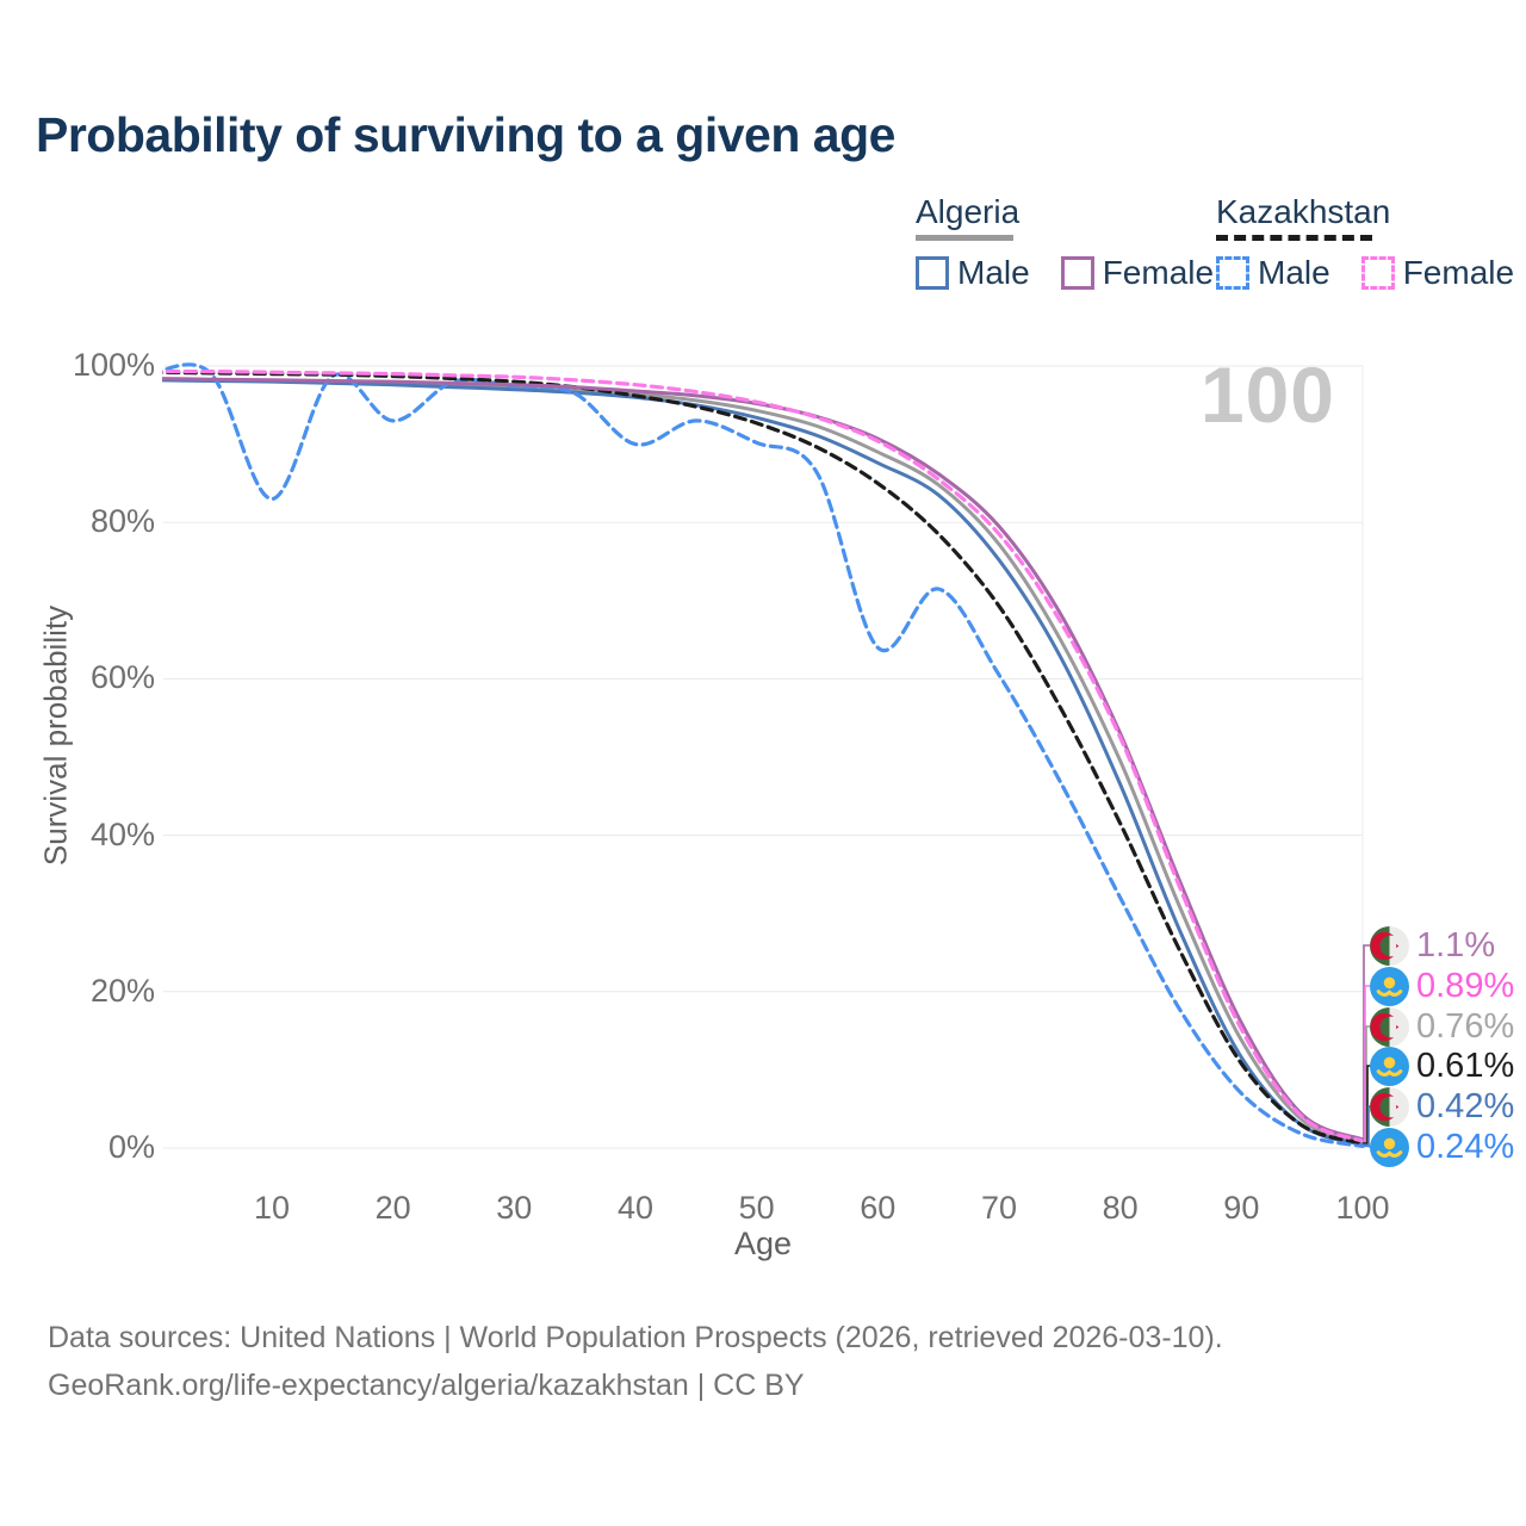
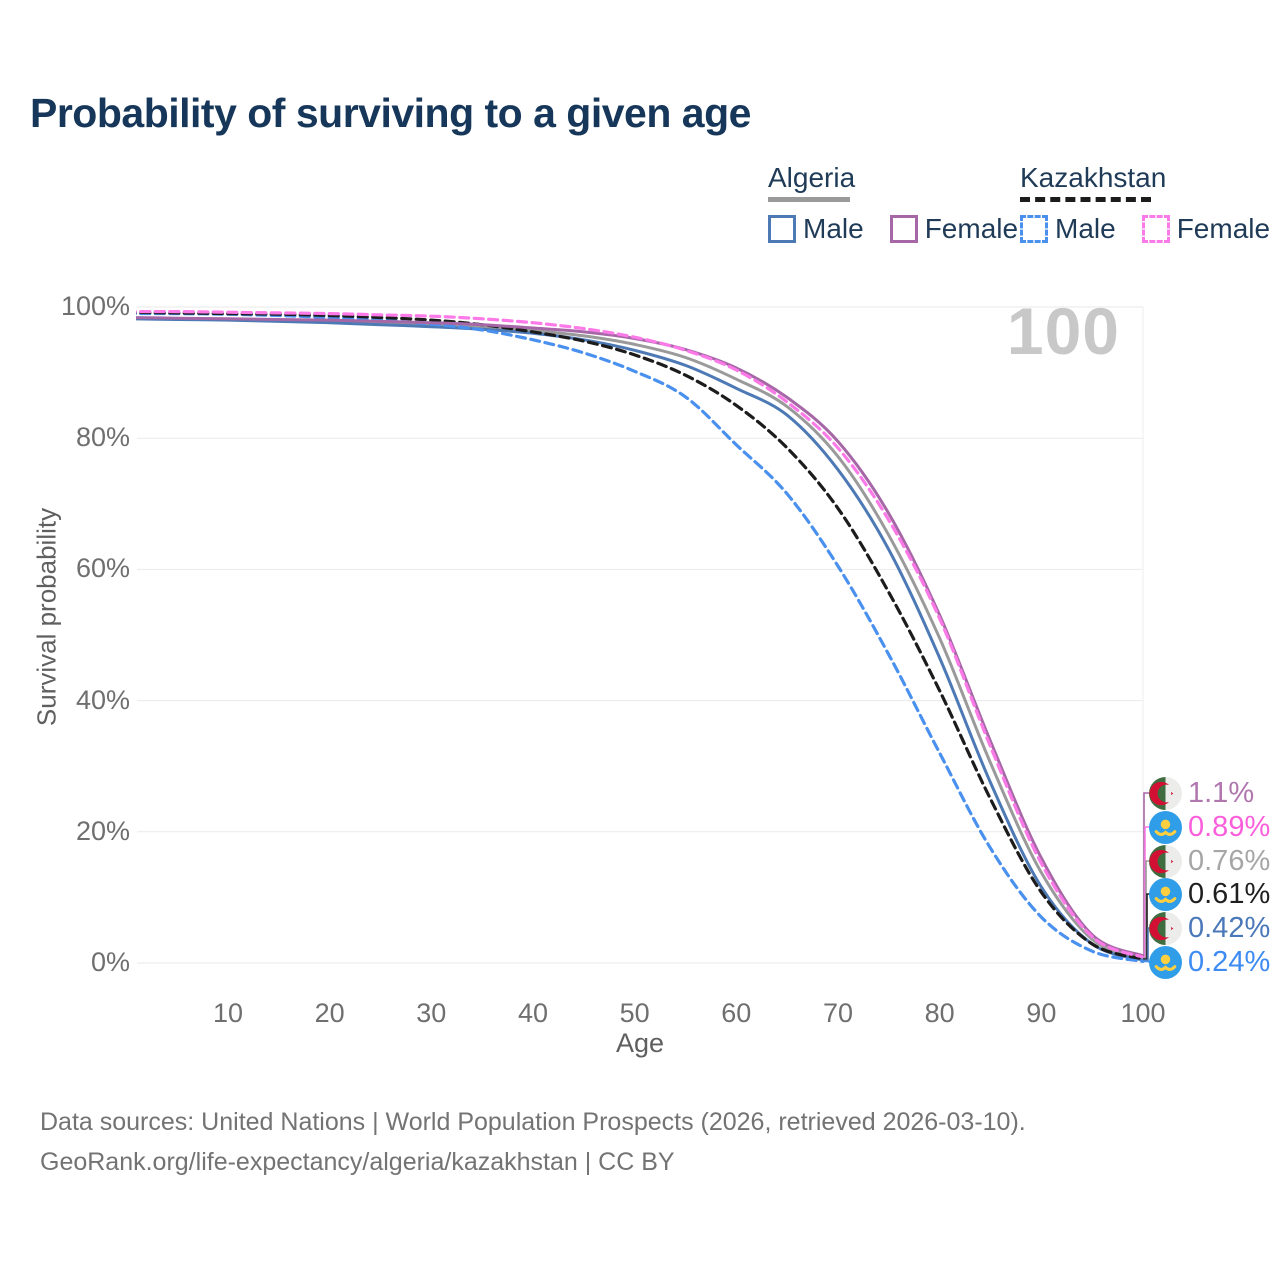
Kazakhstan Male/10: 83% -> 99%
Kazakhstan Male/20: 93% -> 98%
Kazakhstan Male/40: 90% -> 95%
Kazakhstan Male/60: 64% -> 79%
